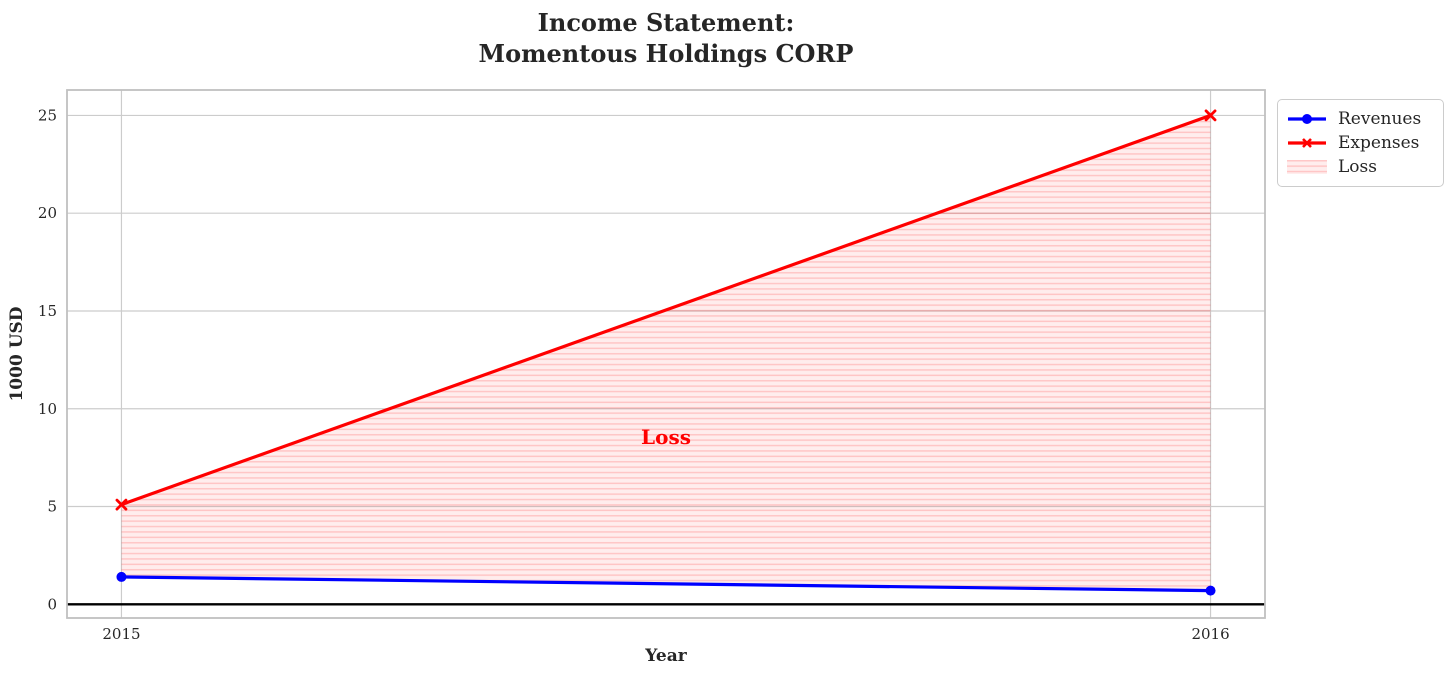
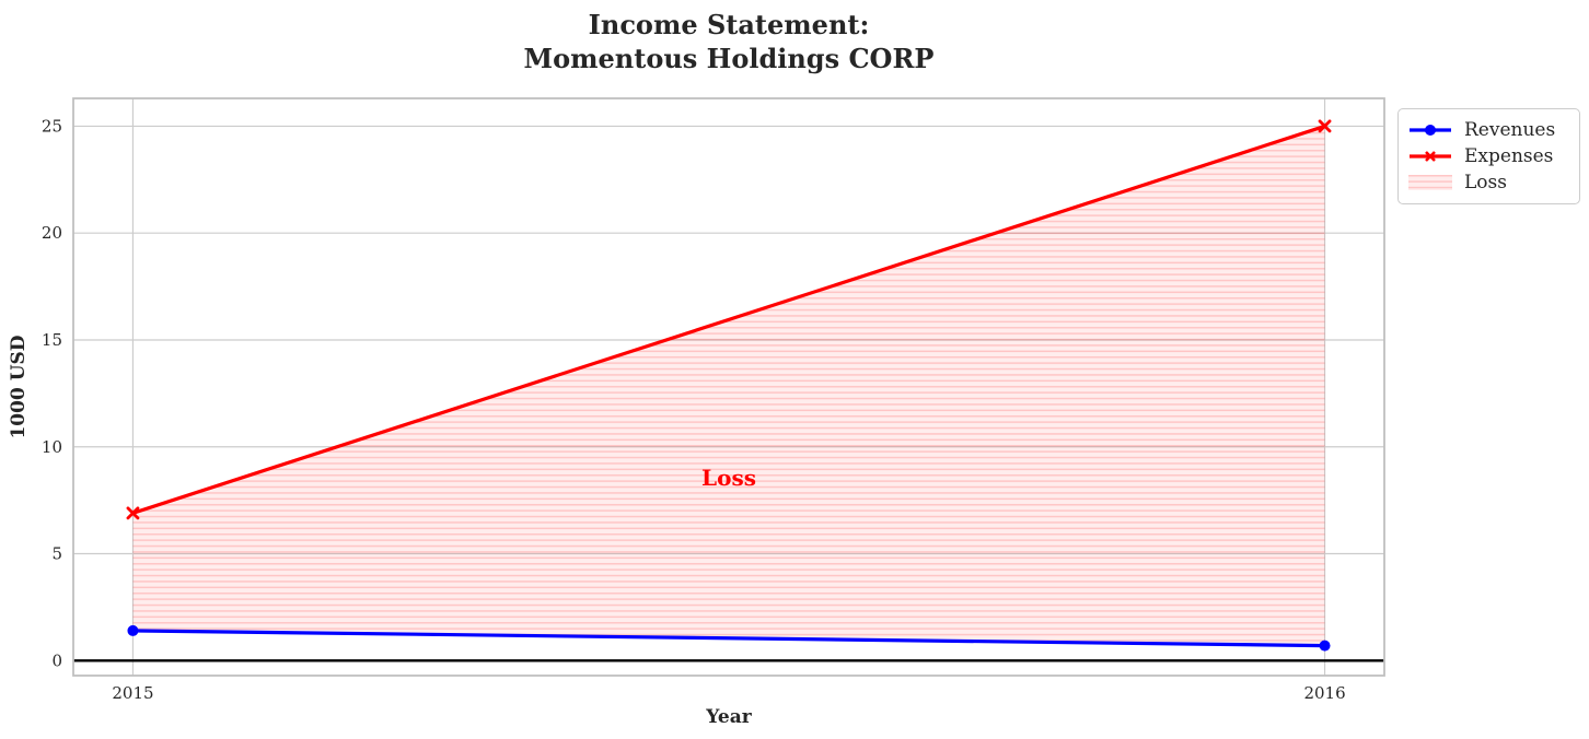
Expenses/2015: 5.1 -> 6.9
